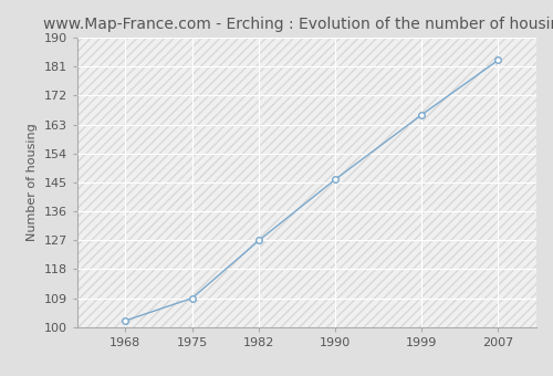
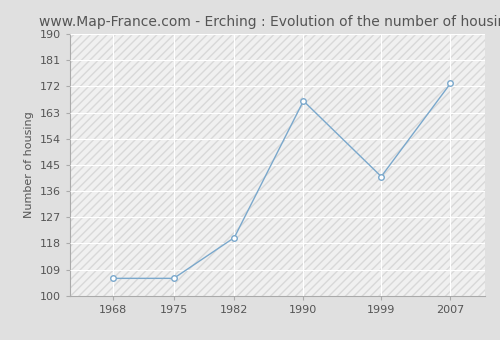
1968: 102 -> 106
1975: 109 -> 106
1982: 127 -> 120
1990: 146 -> 167
1999: 166 -> 141
2007: 183 -> 173
